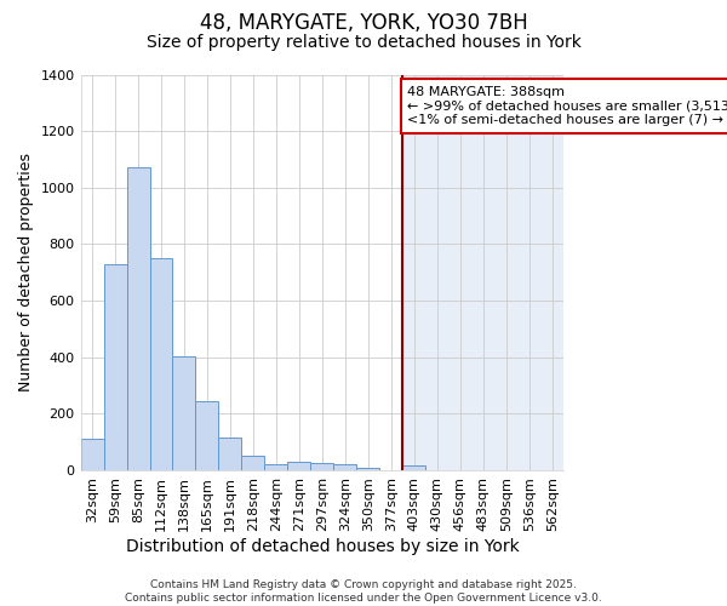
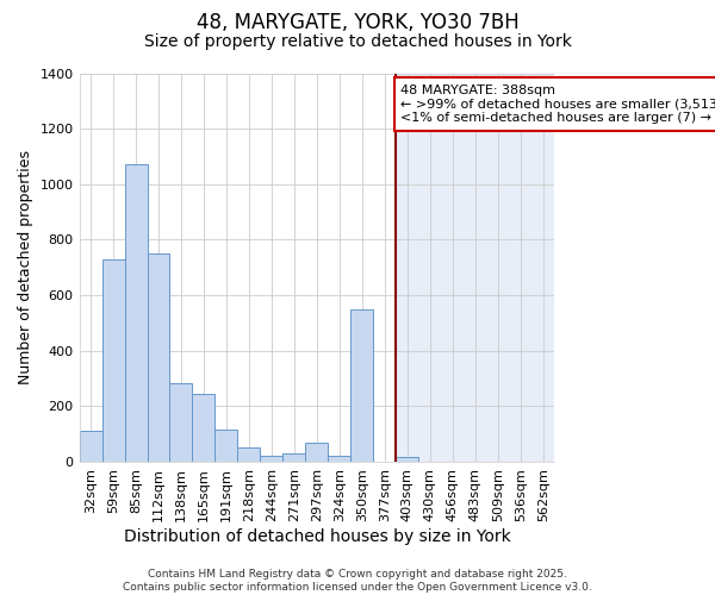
138sqm: 405 -> 285
297sqm: 25 -> 70
350sqm: 8 -> 550
